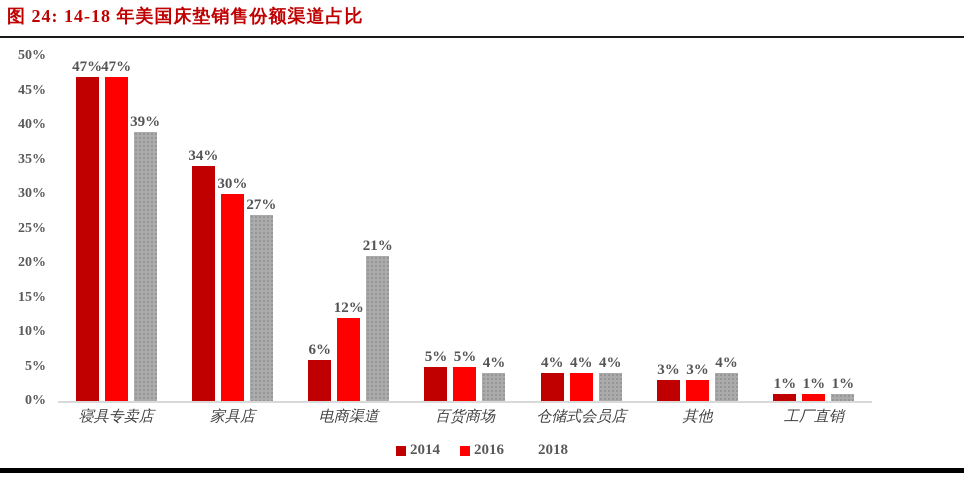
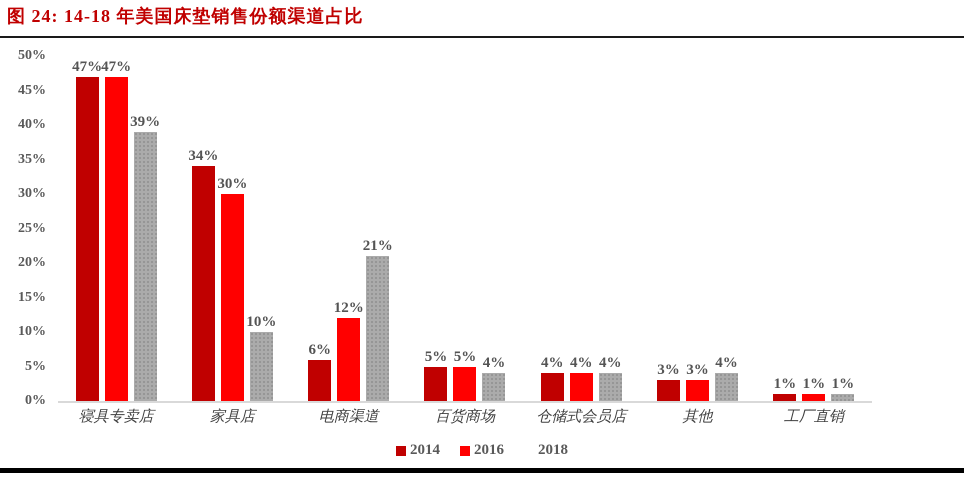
2018/家具店: 27% -> 10%
